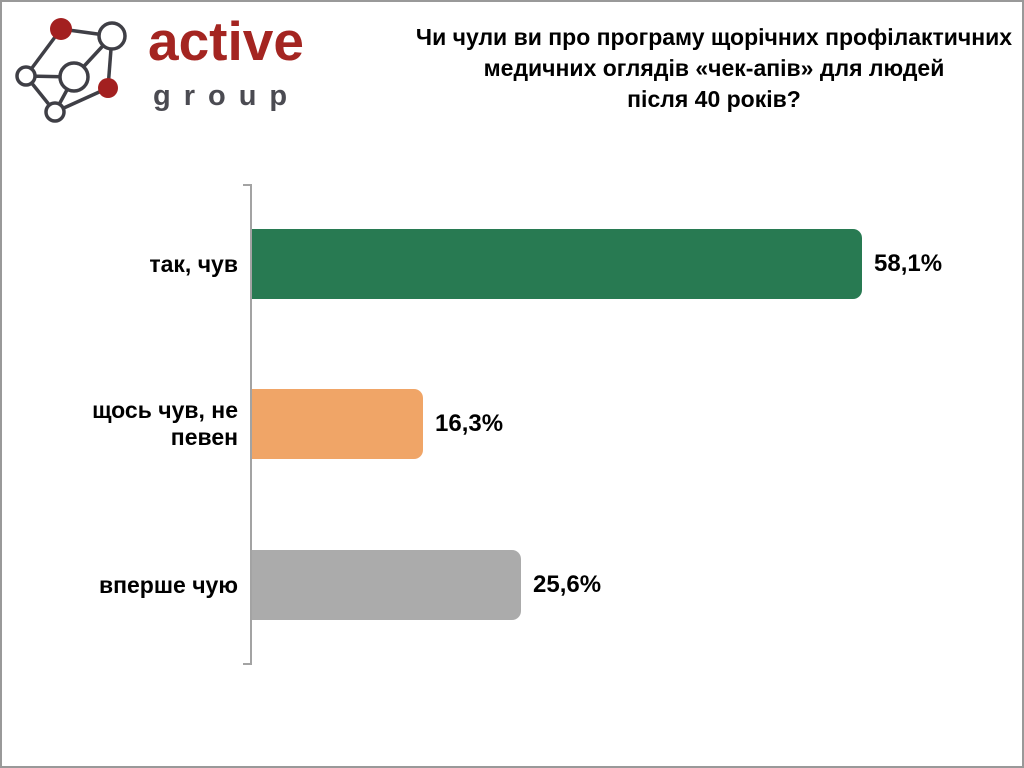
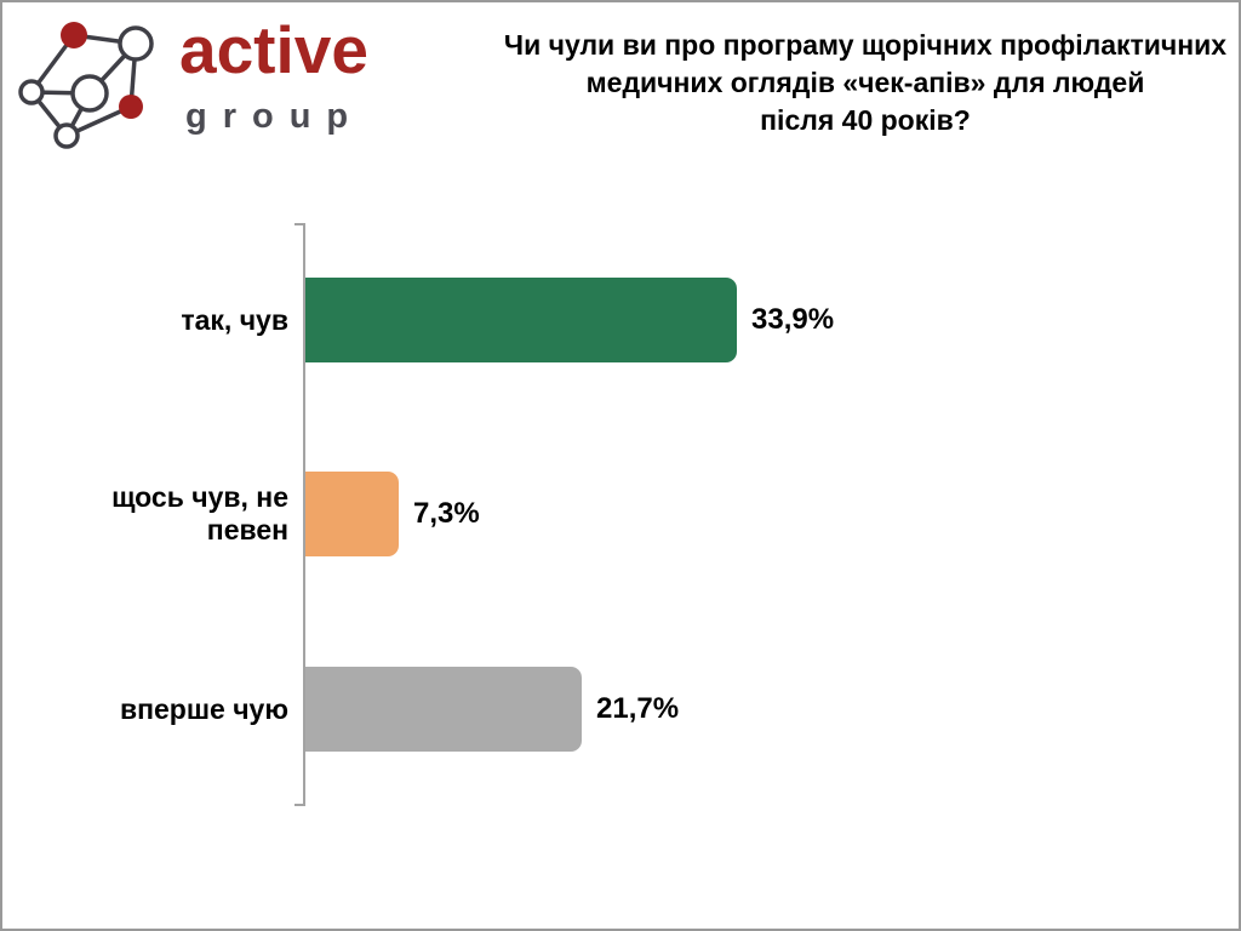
так, чув: 58,1% -> 33,9%
щось чув, не певен: 16,3% -> 7,3%
вперше чую: 25,6% -> 21,7%
